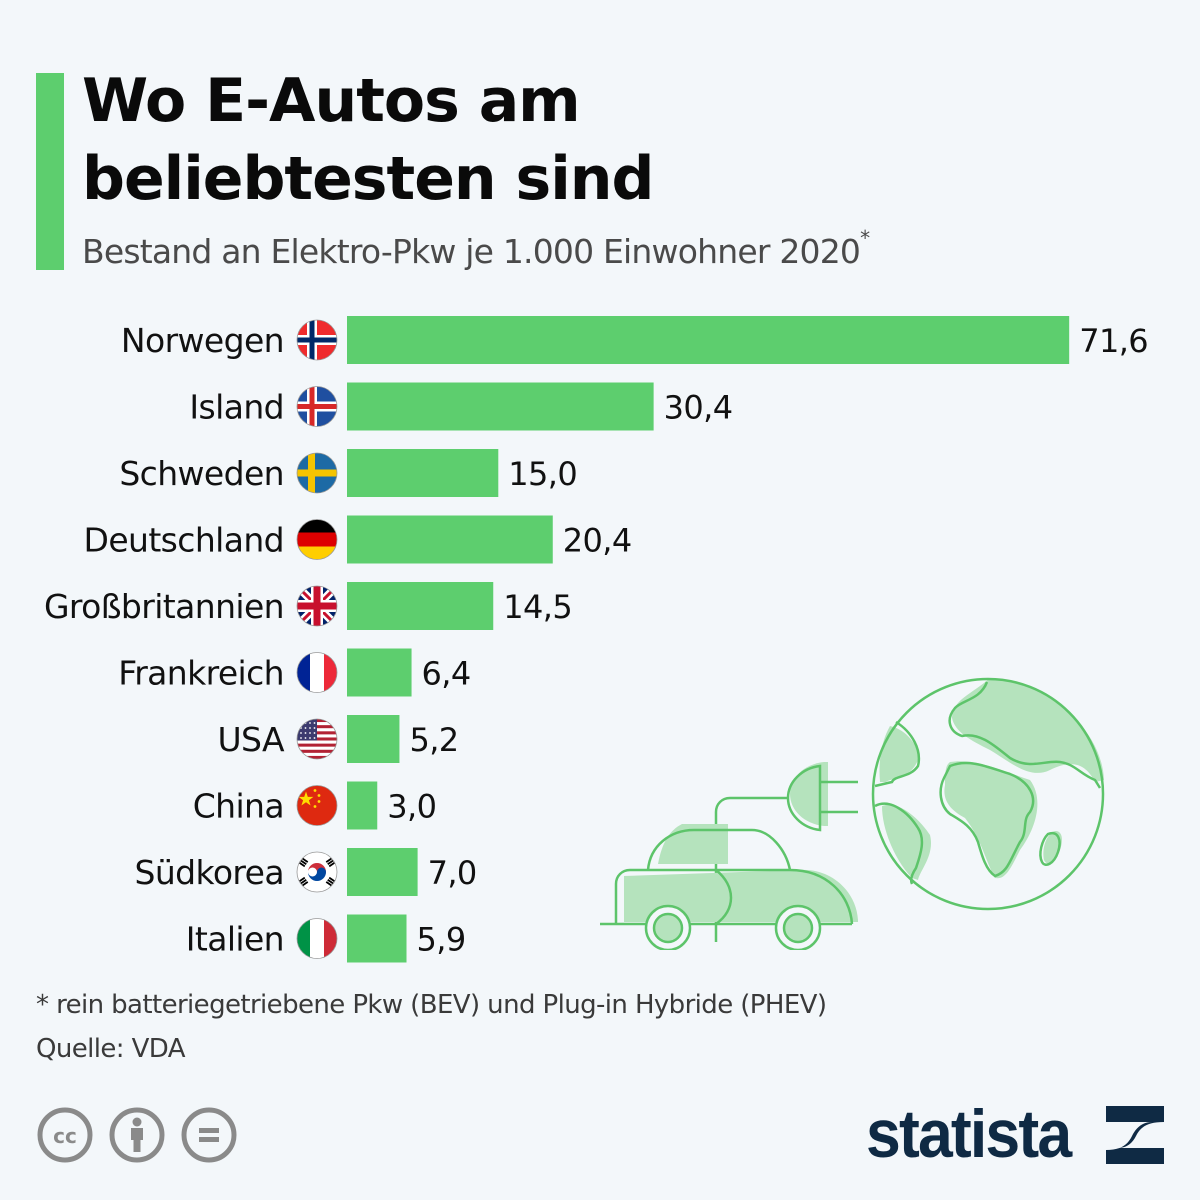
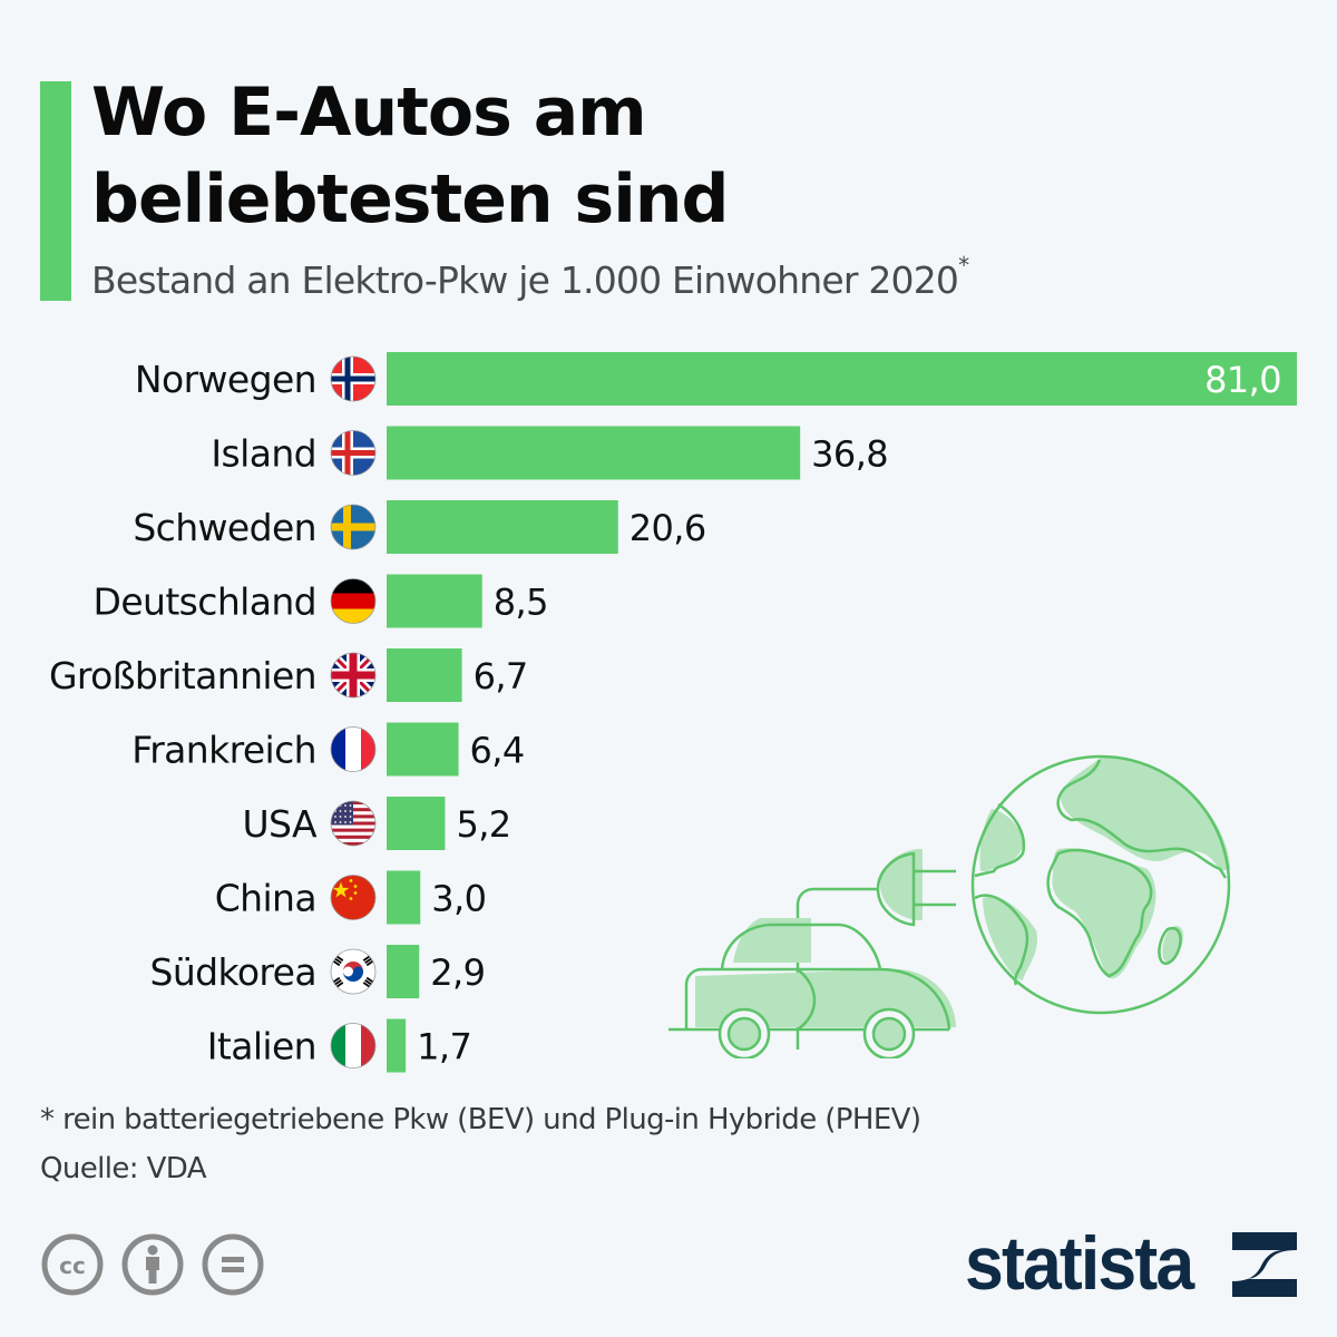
Norwegen: 71,6 -> 81,0
Island: 30,4 -> 36,8
Schweden: 15,0 -> 20,6
Deutschland: 20,4 -> 8,5
Großbritannien: 14,5 -> 6,7
Südkorea: 7,0 -> 2,9
Italien: 5,9 -> 1,7
